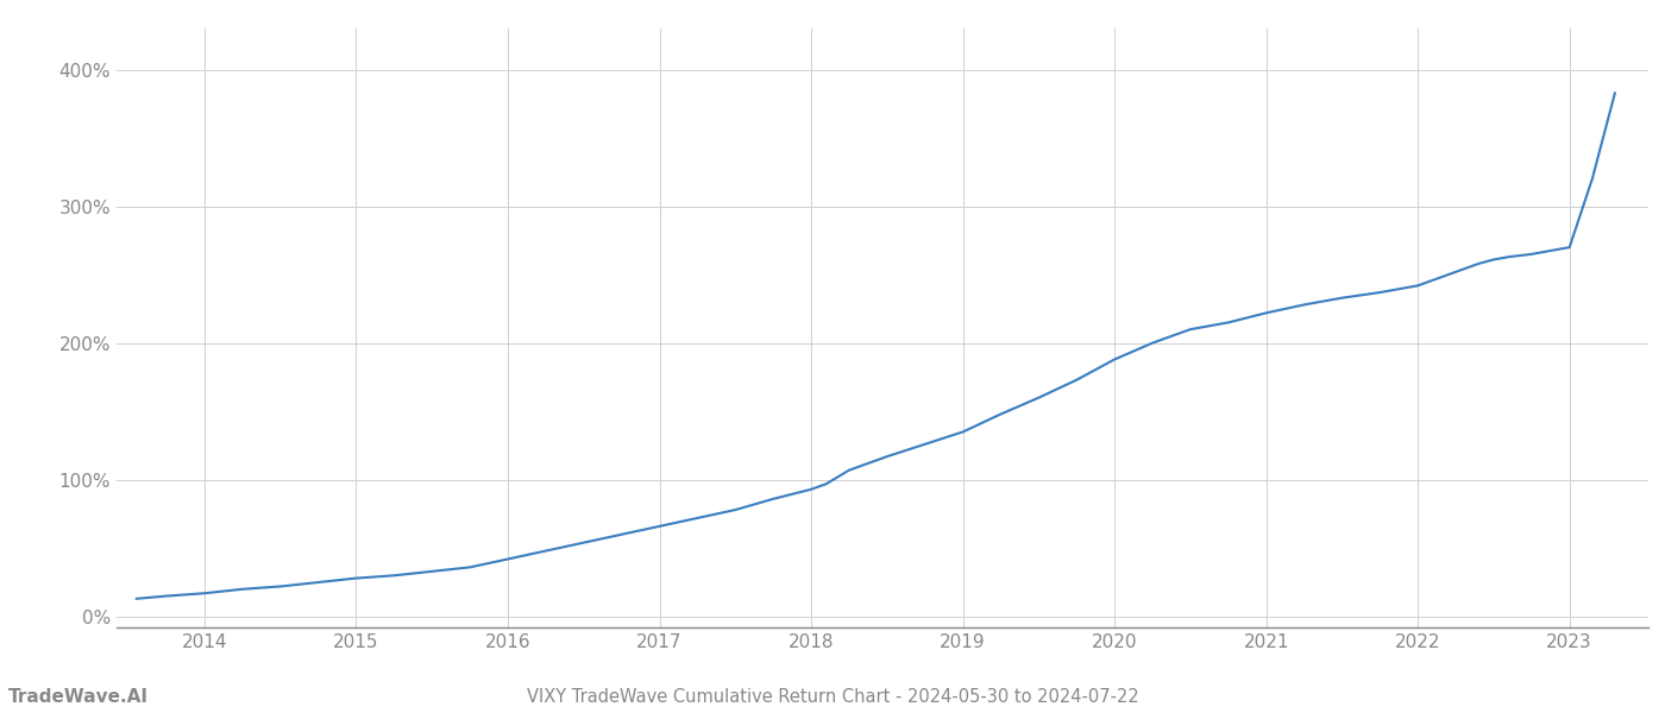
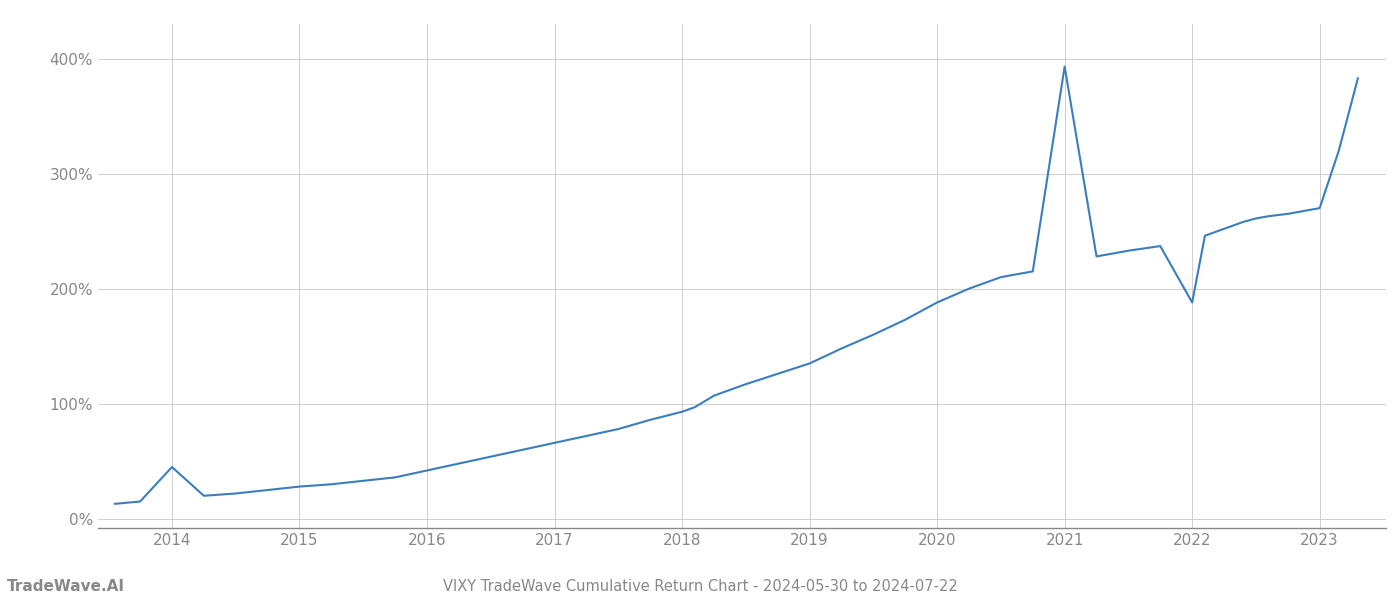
2014: 17% -> 45%
2021: 222% -> 393%
2022: 242% -> 188%
